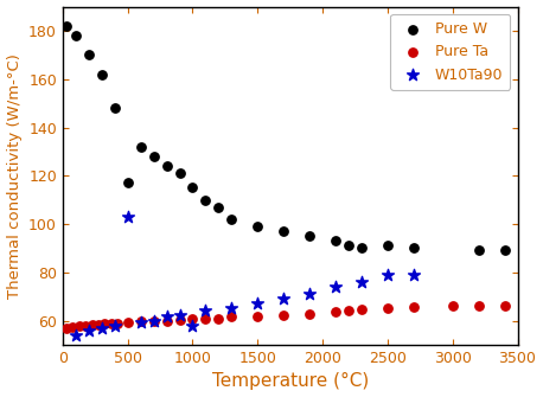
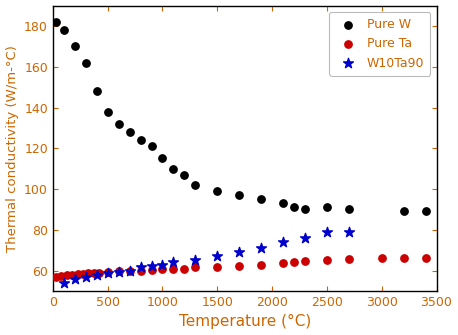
Pure W/500: 117 -> 138
W10Ta90/500: 103.0 -> 59.0
W10Ta90/1000: 58.0 -> 63.0
